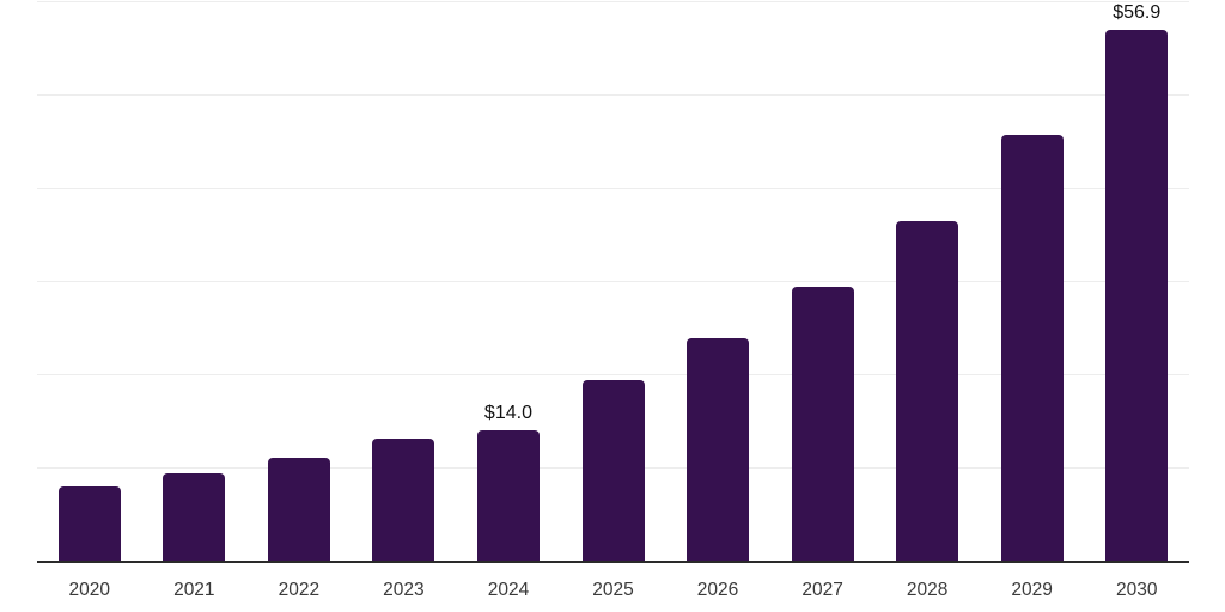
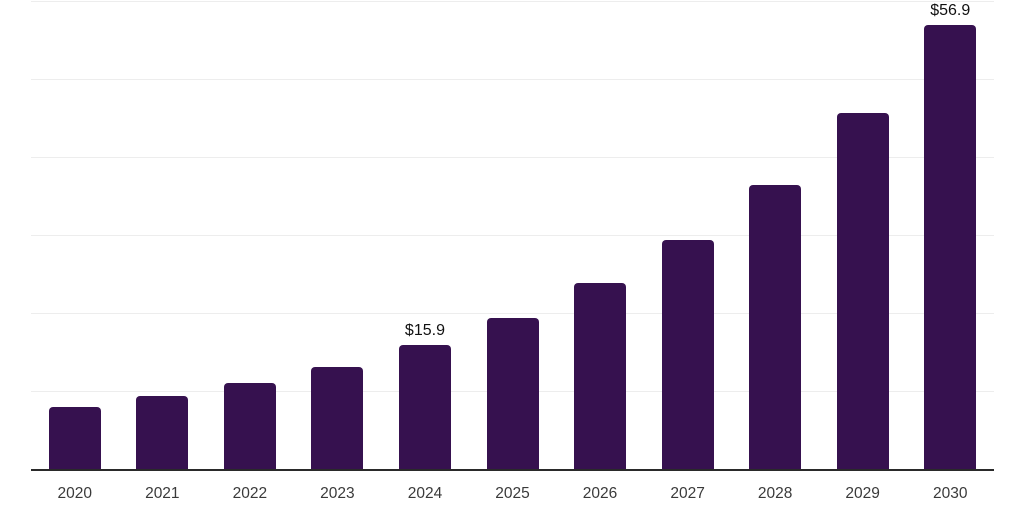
2024: $14.0 -> $15.9
